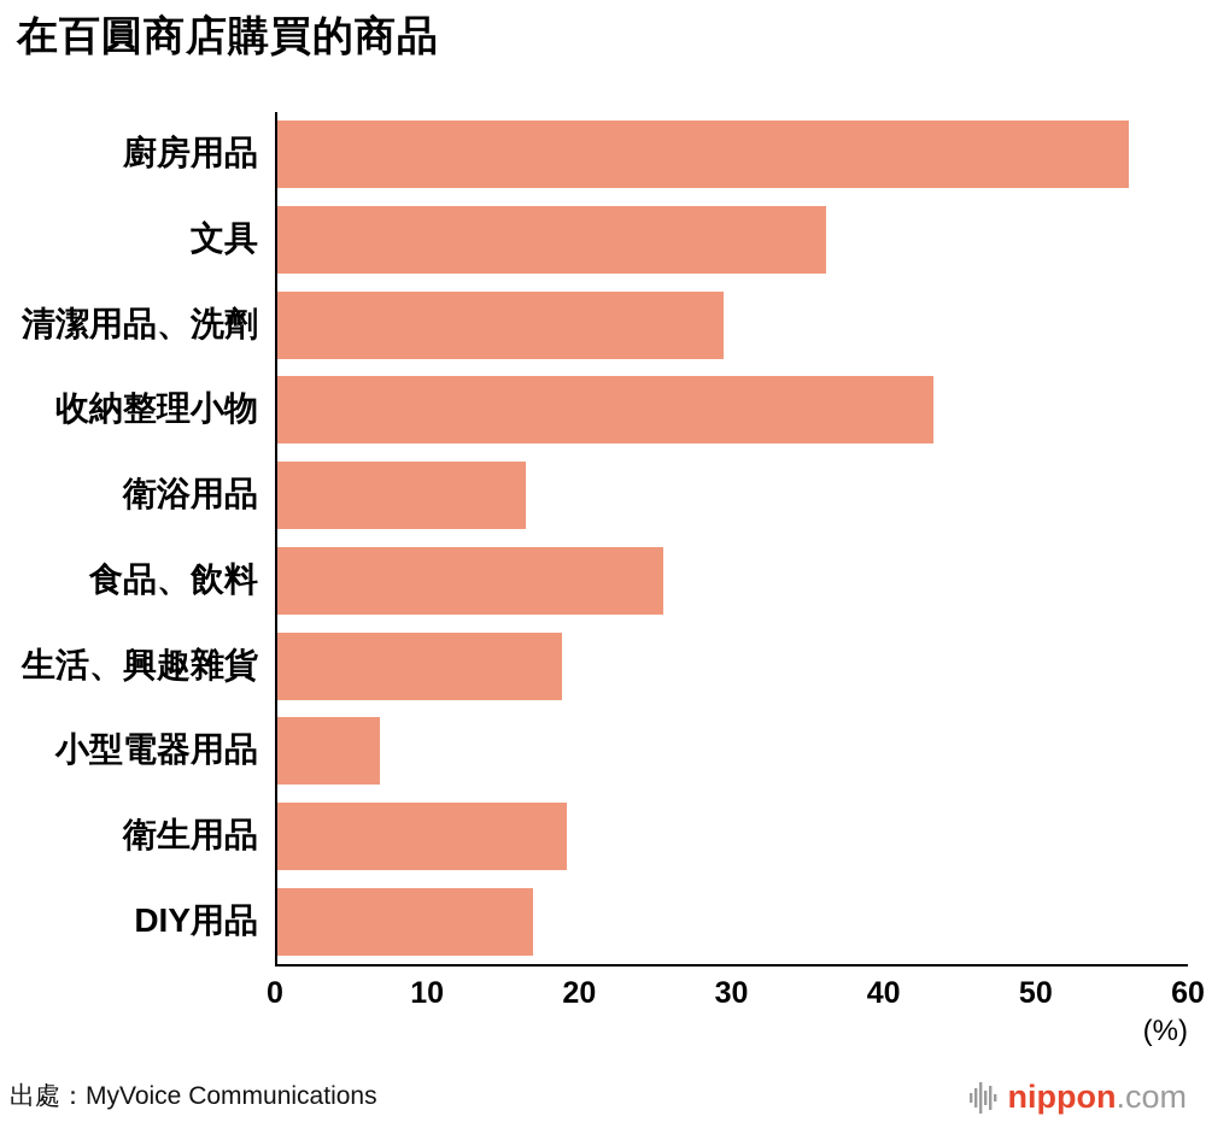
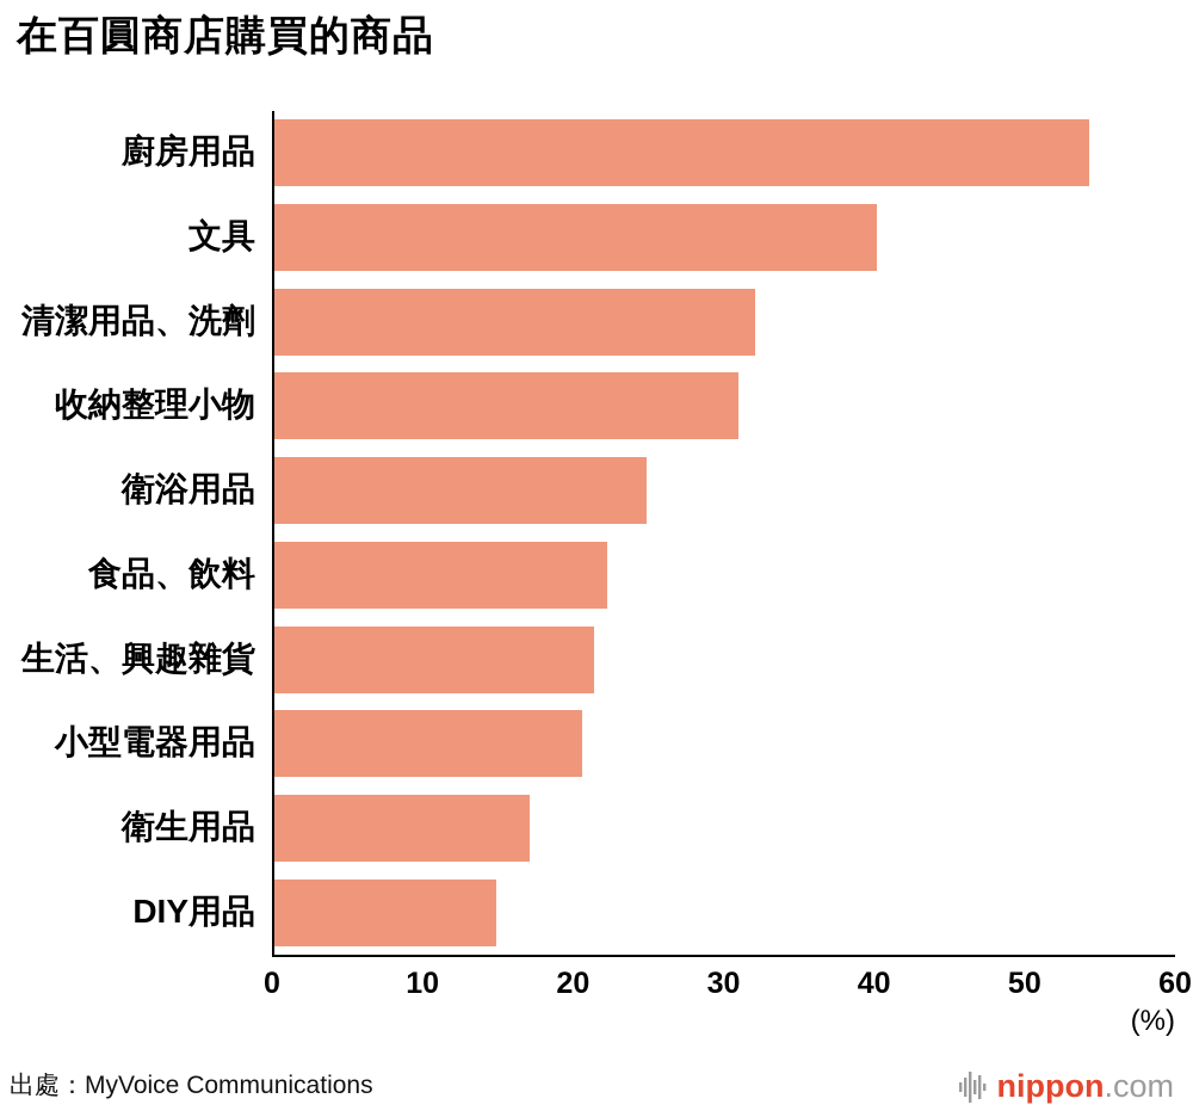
廚房用品: 56.1 -> 54.3
文具: 36.2 -> 40.2
清潔用品、洗劑: 29.5 -> 32.1
收納整理小物: 43.3 -> 31.0
衛浴用品: 16.5 -> 24.9
食品、飲料: 25.5 -> 22.3
生活、興趣雜貨: 18.9 -> 21.4
小型電器用品: 6.9 -> 20.6
衛生用品: 19.2 -> 17.1
DIY用品: 17.0 -> 14.9
